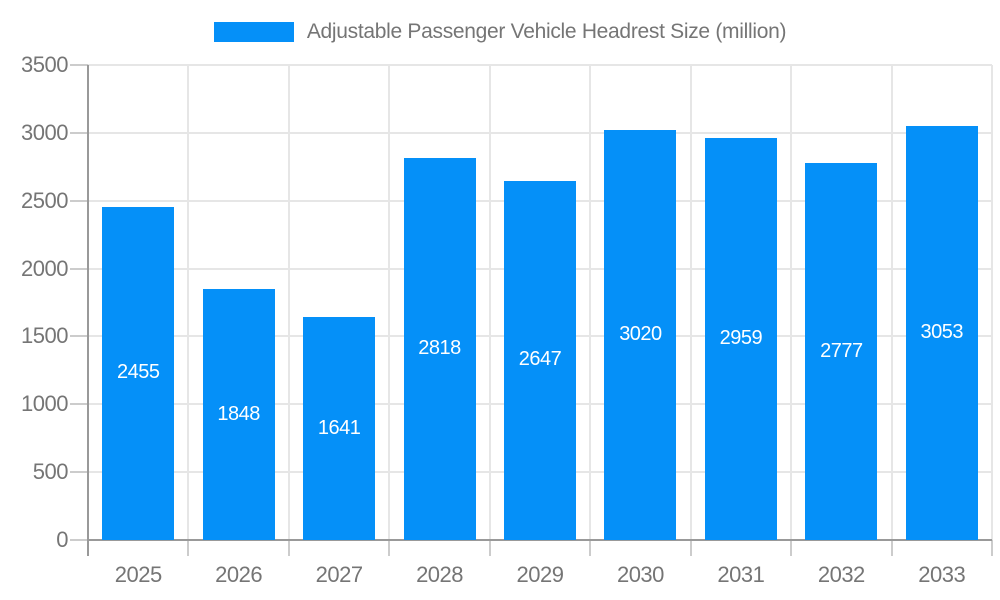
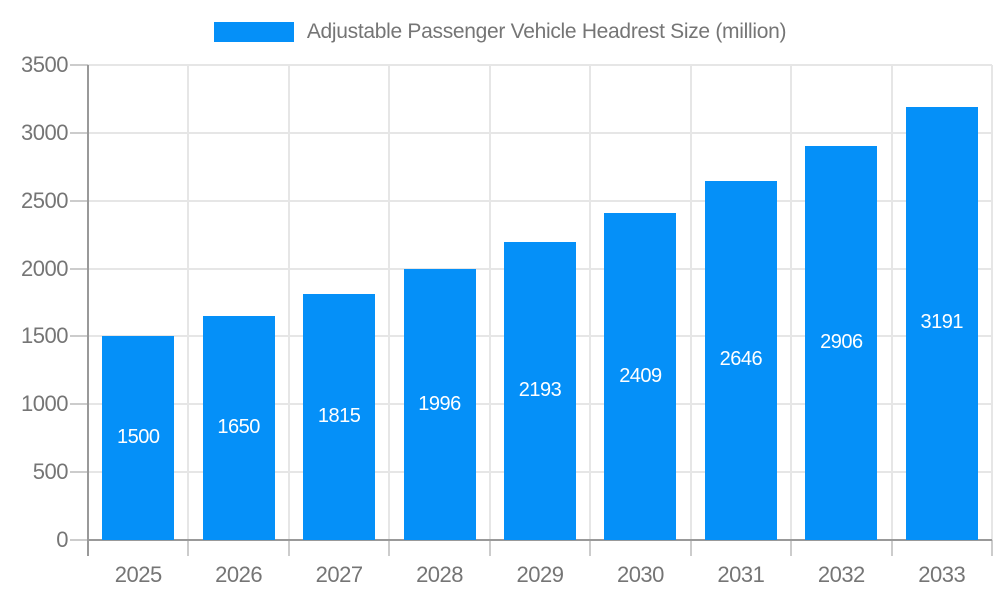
2025: 2455 -> 1500
2026: 1848 -> 1650
2027: 1641 -> 1815
2028: 2818 -> 1996
2029: 2647 -> 2193
2030: 3020 -> 2409
2031: 2959 -> 2646
2032: 2777 -> 2906
2033: 3053 -> 3191
